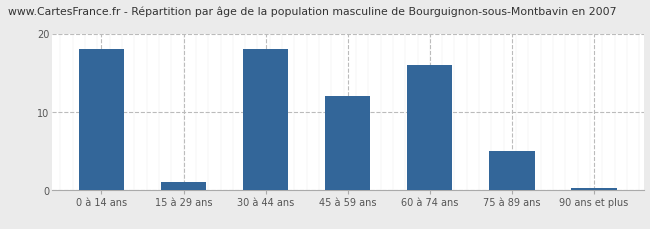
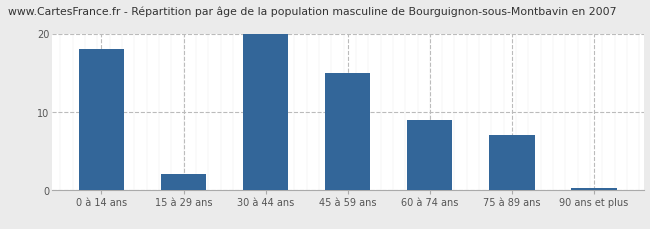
15 à 29 ans: 1.0 -> 2.0
30 à 44 ans: 18.0 -> 20.0
45 à 59 ans: 12.0 -> 15.0
60 à 74 ans: 16.0 -> 9.0
75 à 89 ans: 5.0 -> 7.0
